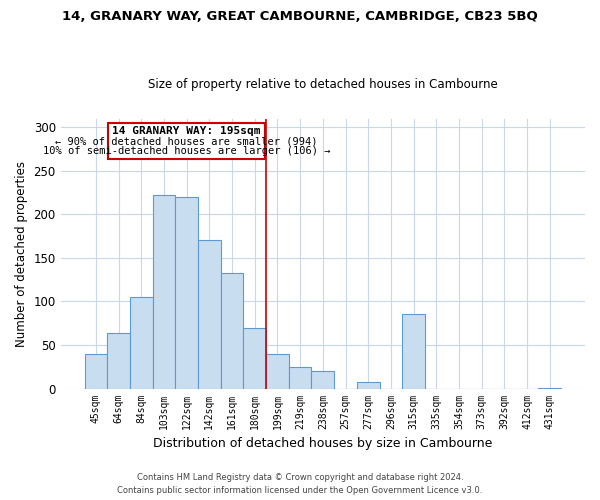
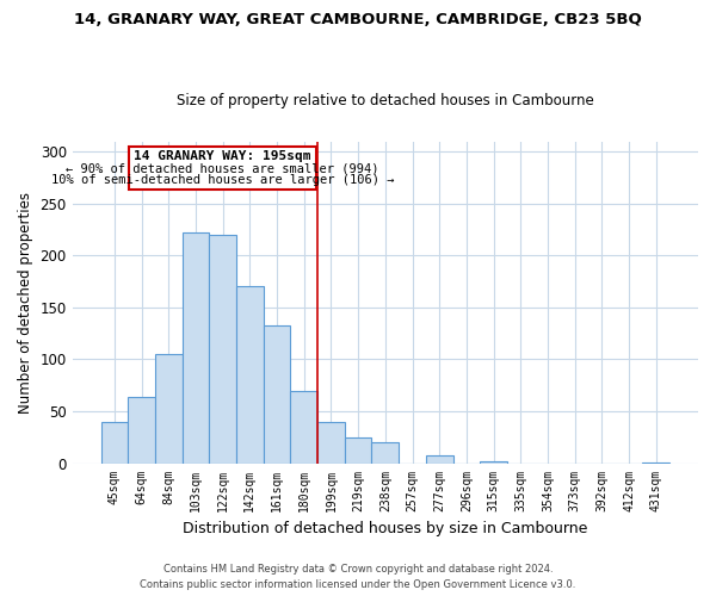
315sqm: 86 -> 2
